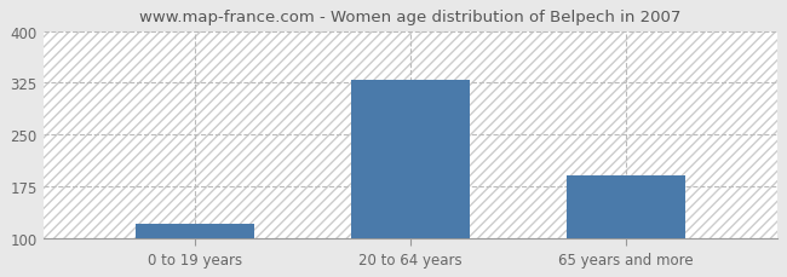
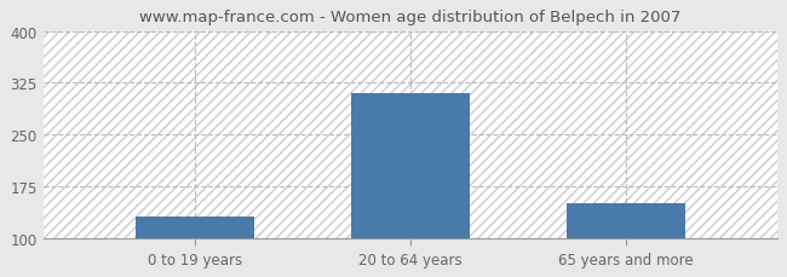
0 to 19 years: 120 -> 130
20 to 64 years: 330 -> 310
65 years and more: 190 -> 150
